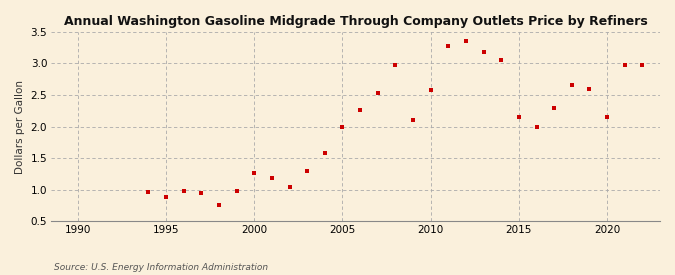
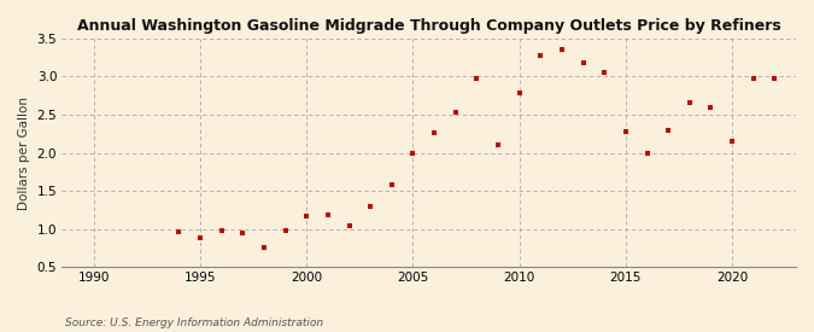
2000: 1.27 -> 1.16
2010: 2.58 -> 2.78
2015: 2.15 -> 2.28
